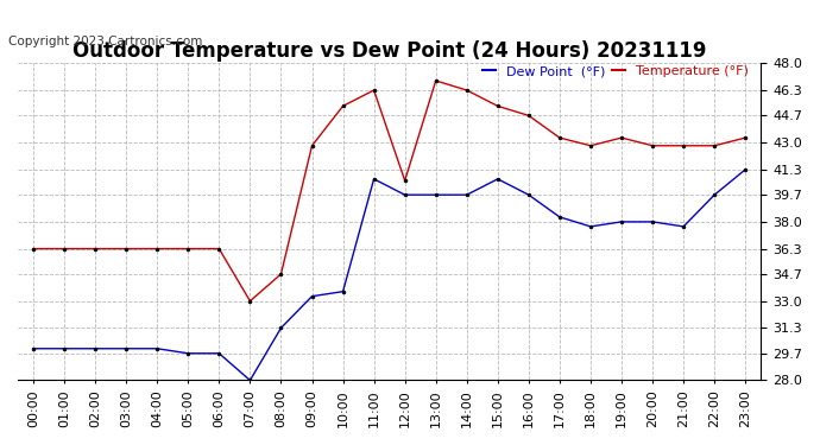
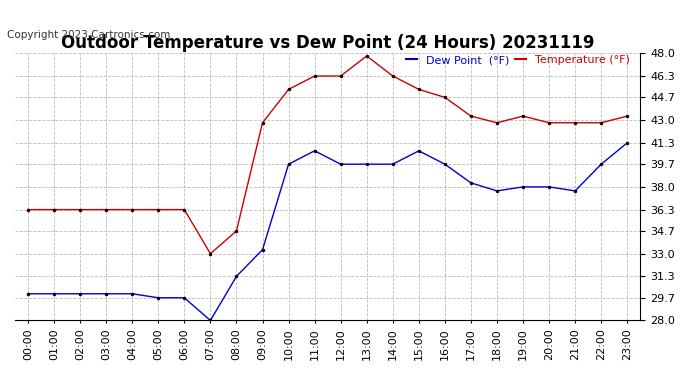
Dew Point (°F)/10:00: 33.6 -> 39.7
Temperature (°F)/12:00: 40.6 -> 46.3
Temperature (°F)/13:00: 46.9 -> 47.8
